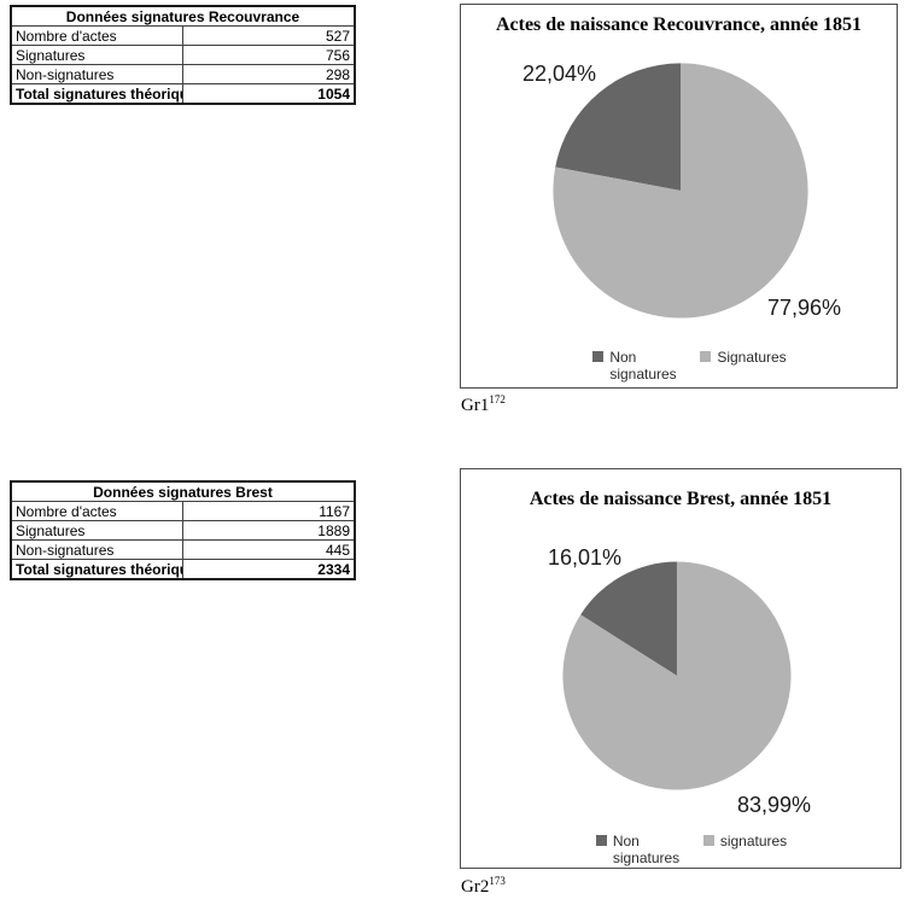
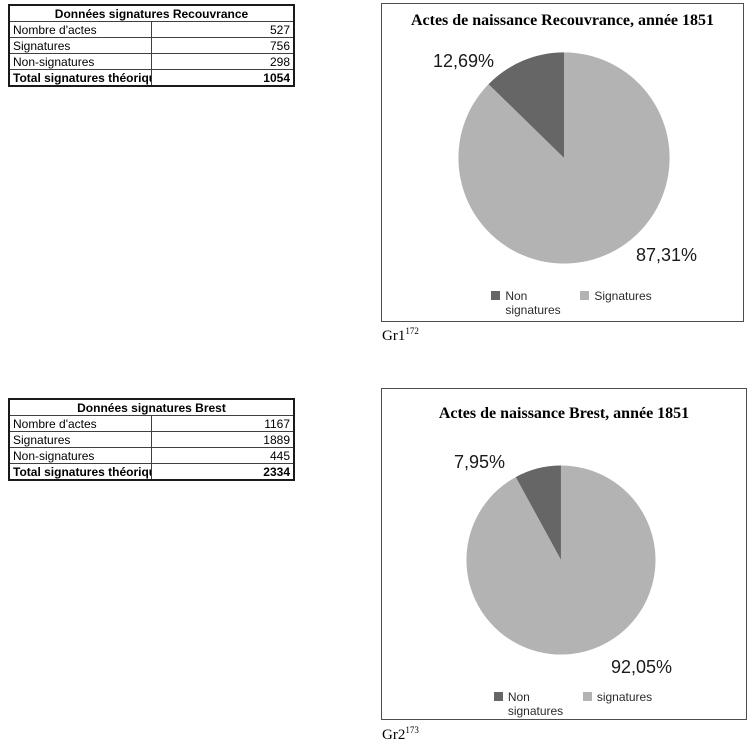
Actes de naissance Recouvrance, année 1851/Non signatures: 22,04% -> 12,69%
Actes de naissance Recouvrance, année 1851/Signatures: 77,96% -> 87,31%
Actes de naissance Brest, année 1851/Non signatures: 16,01% -> 7,95%
Actes de naissance Brest, année 1851/signatures: 83,99% -> 92,05%
